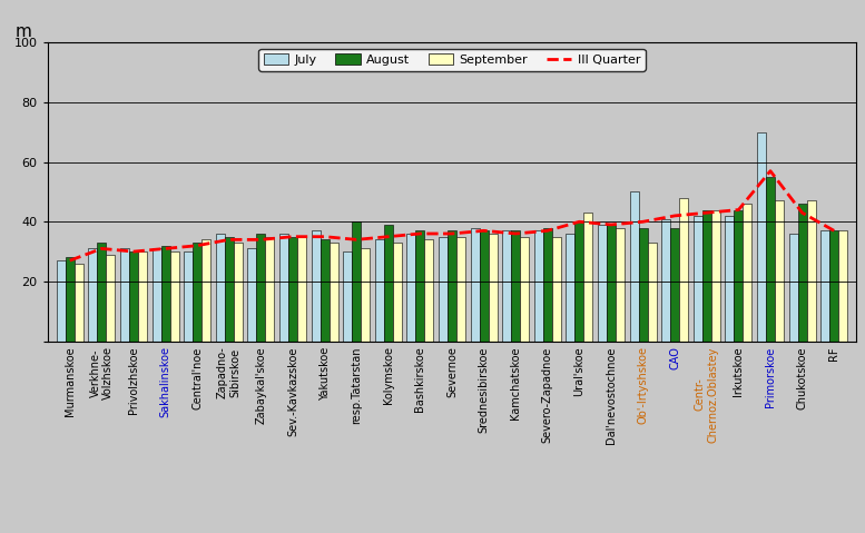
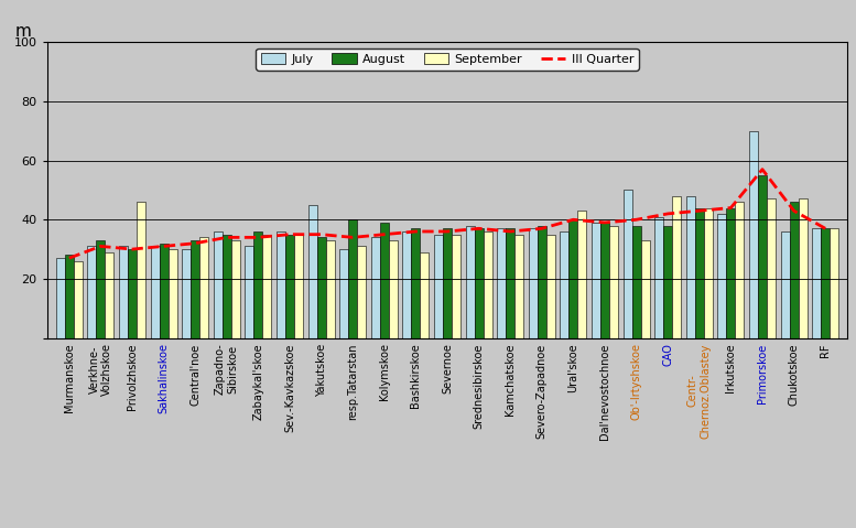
September/Privolzhskoe: 30 -> 46
July/Yakutskoe: 37 -> 45
September/Bashkirskoe: 34 -> 29
July/Centr- Chernoz.Oblastey: 42 -> 48
